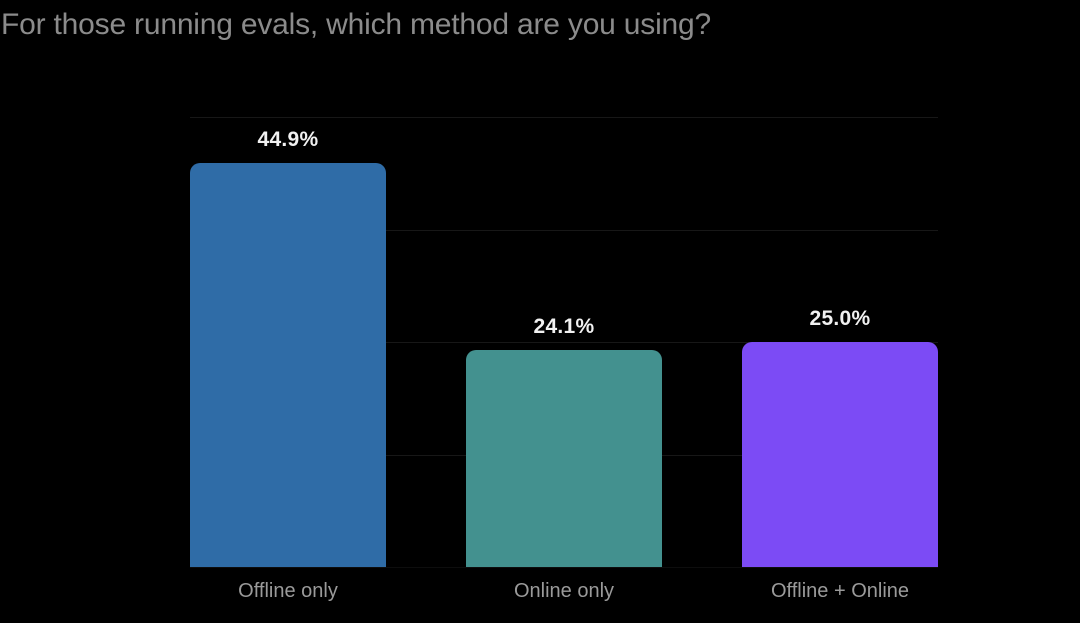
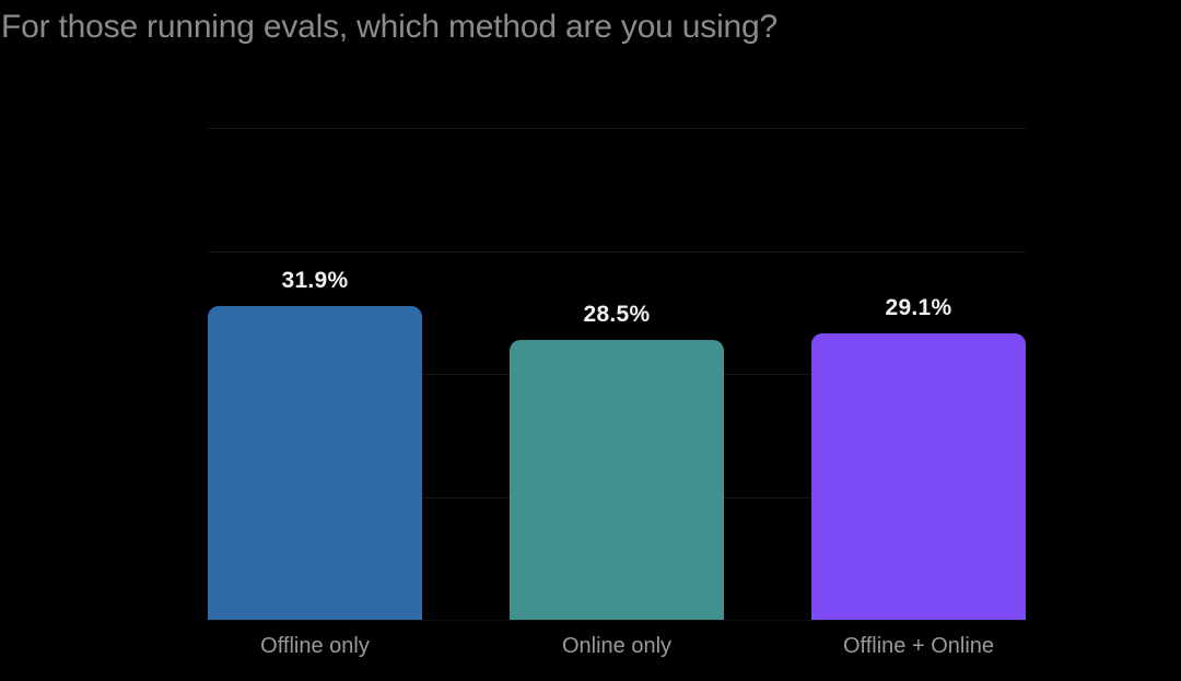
Offline only: 44.9% -> 31.9%
Online only: 24.1% -> 28.5%
Offline + Online: 25.0% -> 29.1%
